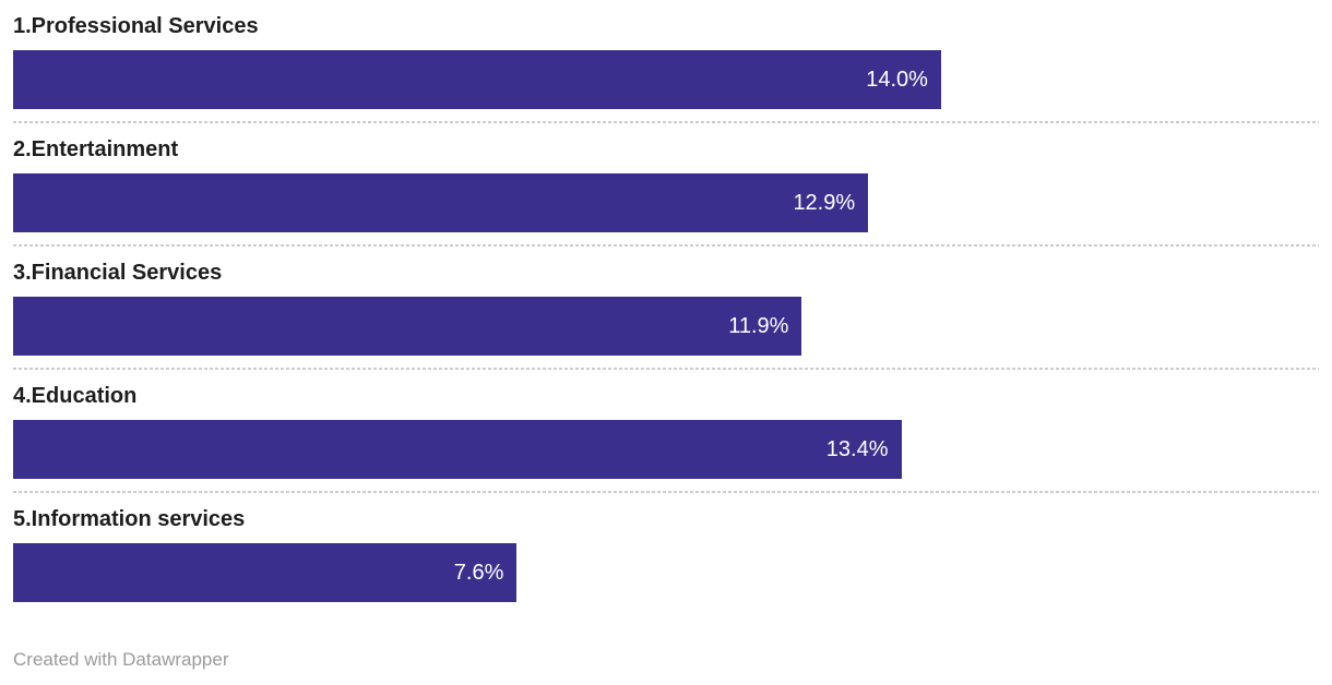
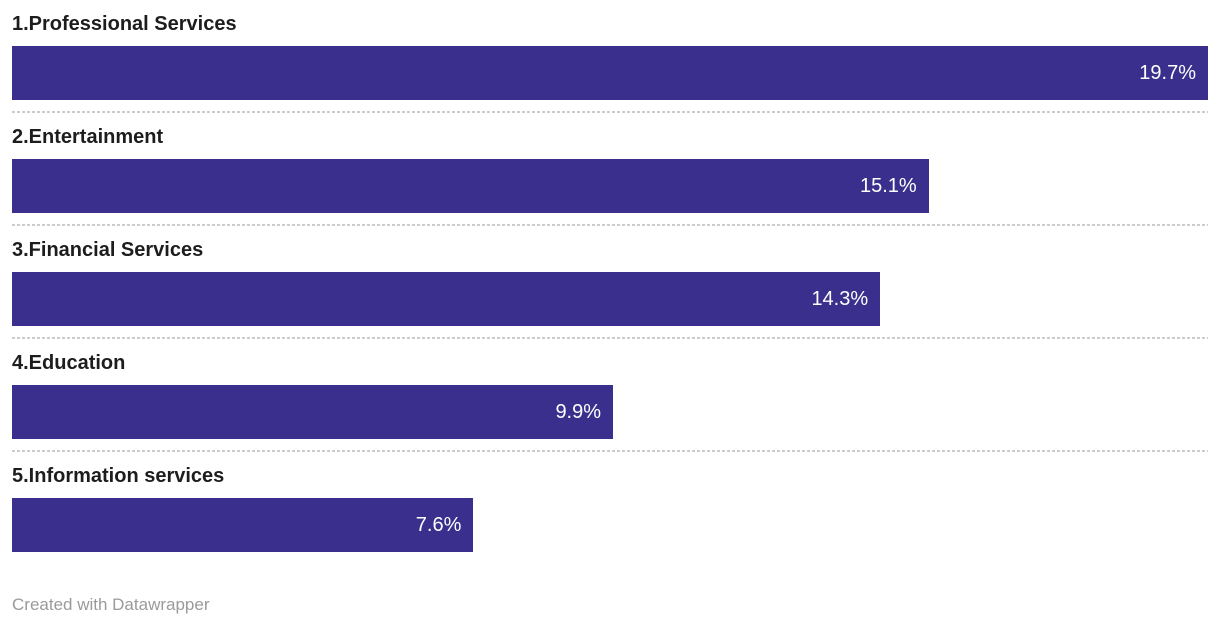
1.Professional Services: 14.0% -> 19.7%
2.Entertainment: 12.9% -> 15.1%
3.Financial Services: 11.9% -> 14.3%
4.Education: 13.4% -> 9.9%
